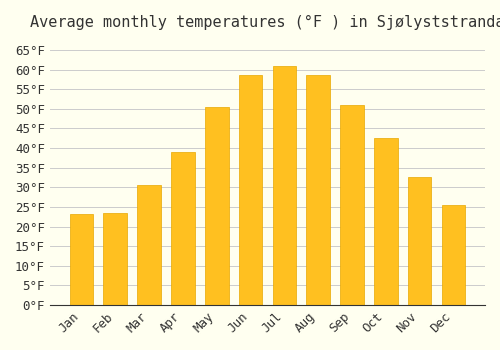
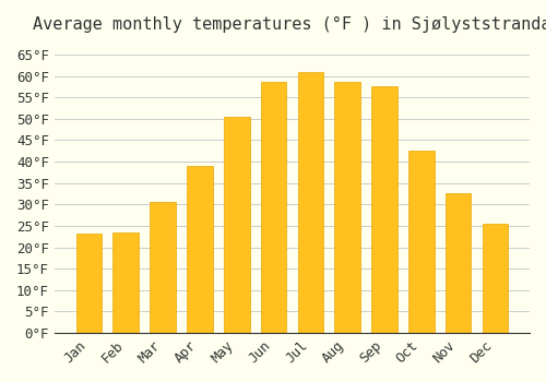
Sep: 51.0°F -> 57.5°F
